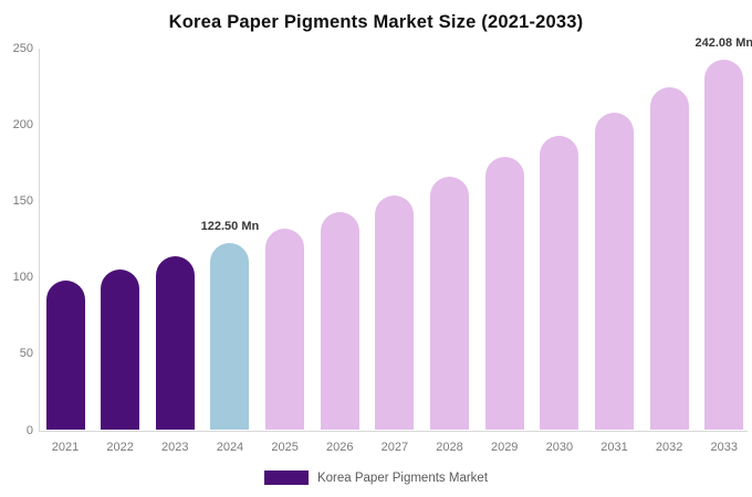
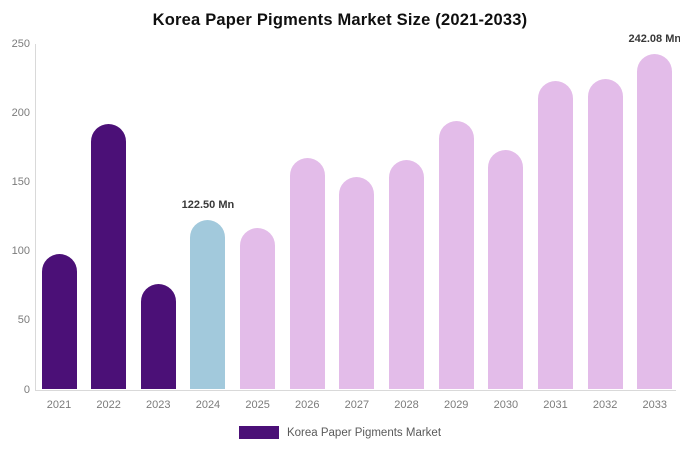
2022: 105 -> 192
2023: 114 -> 76
2025: 132 -> 117
2026: 142 -> 167
2029: 179 -> 194
2030: 193 -> 173
2031: 208 -> 223
